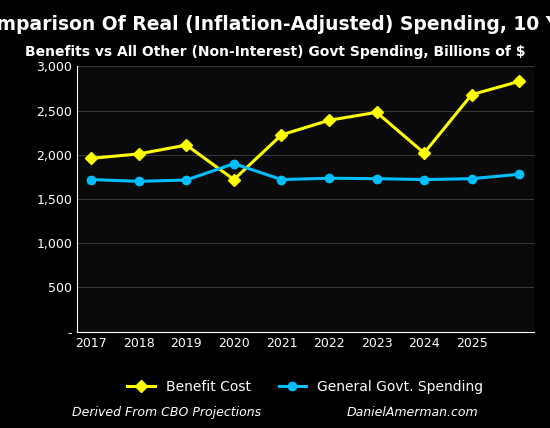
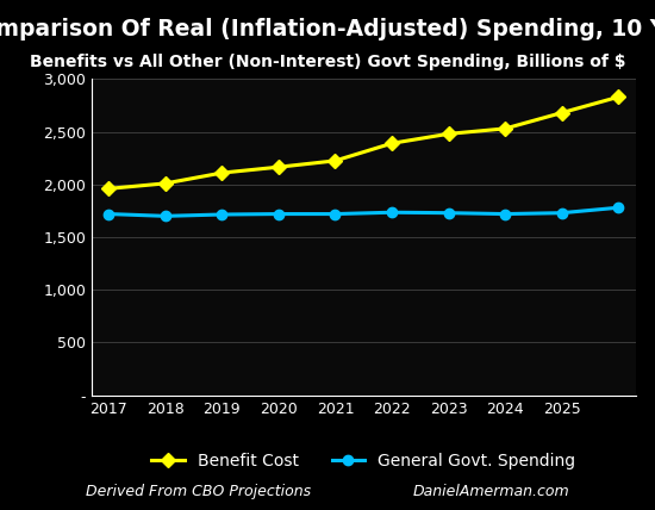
Benefit Cost/2020: 1,720 -> 2,160
General Govt. Spending/2020: 1,900 -> 1,720
Benefit Cost/2024: 2,020 -> 2,530
